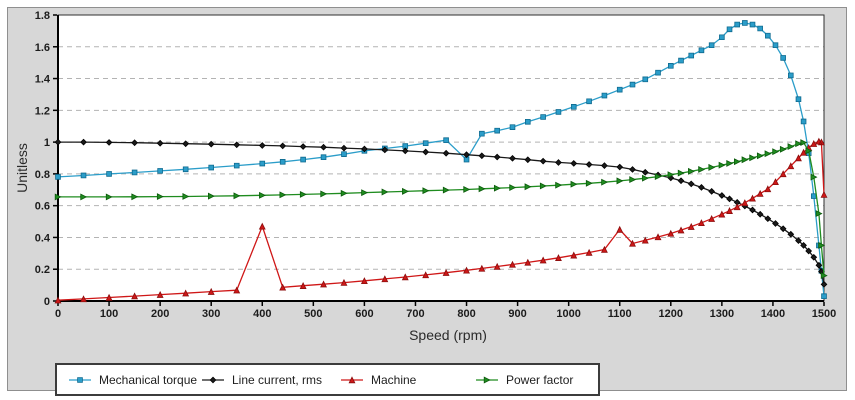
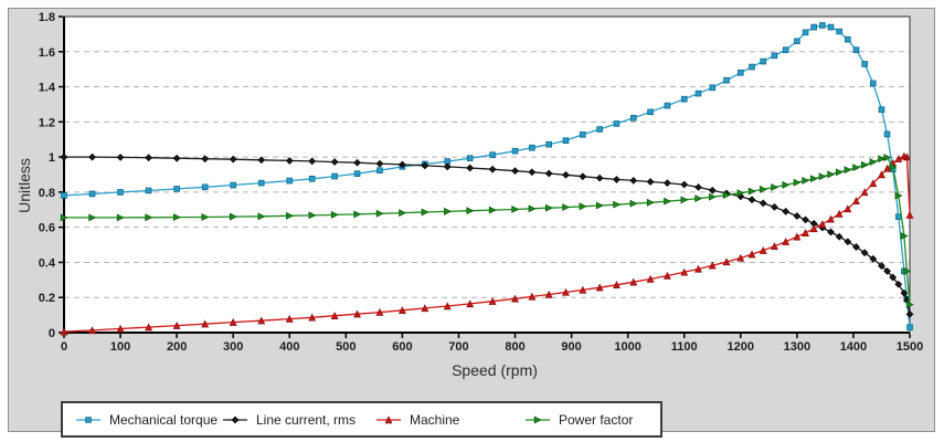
Machine/400: 0.47 -> 0.08
Mechanical torque/800: 0.89 -> 1.03
Machine/1100: 0.45 -> 0.34
